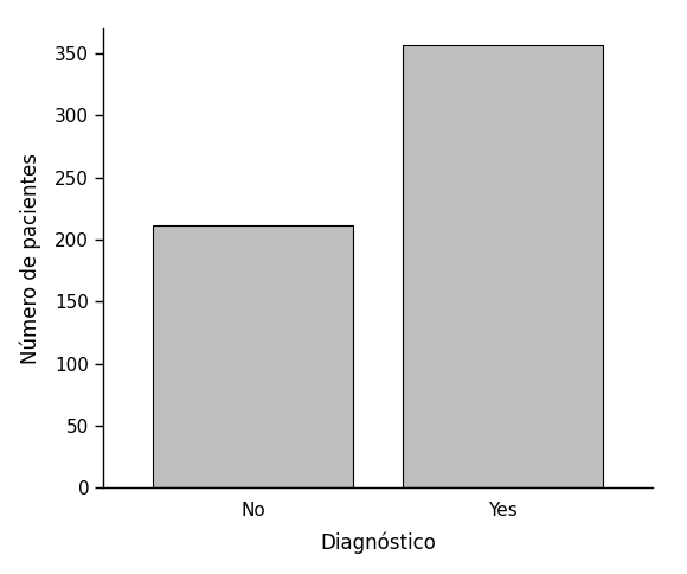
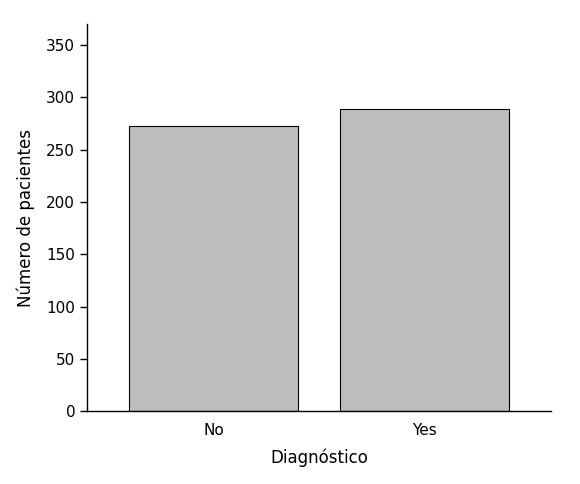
No: 212 -> 273
Yes: 357 -> 289
